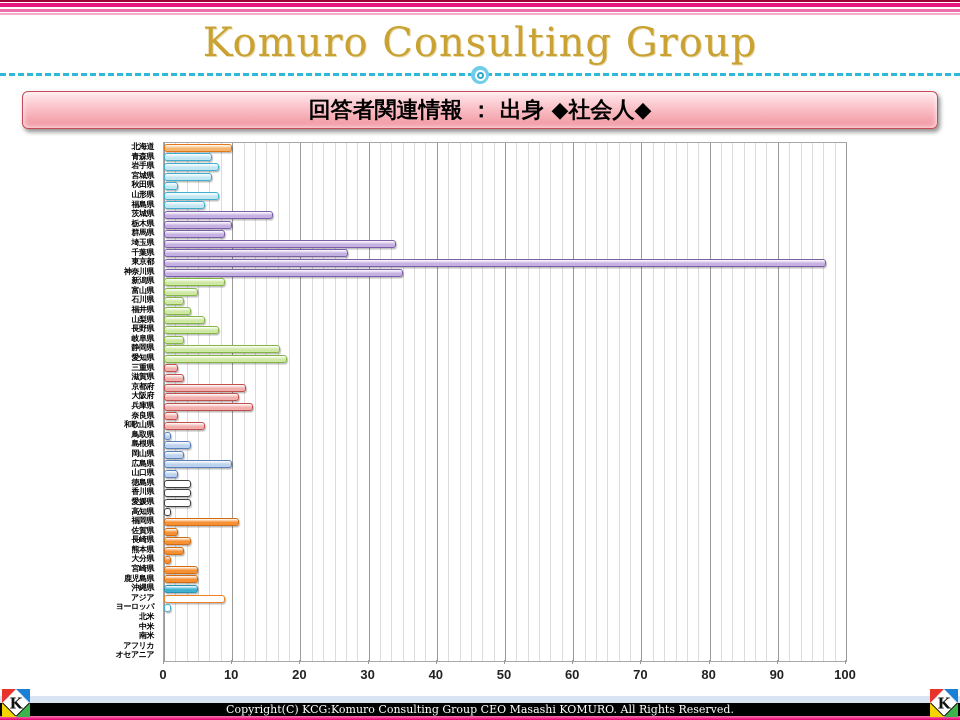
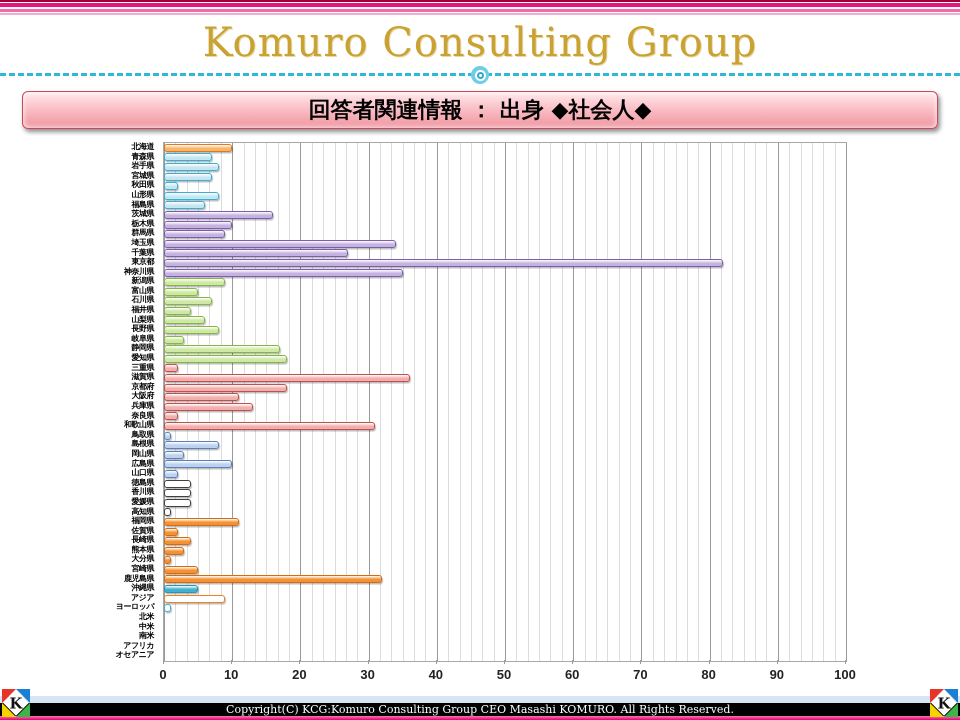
東京都: 97 -> 82
石川県: 3 -> 7
滋賀県: 3 -> 36
京都府: 12 -> 18
和歌山県: 6 -> 31
島根県: 4 -> 8
鹿児島県: 5 -> 32
